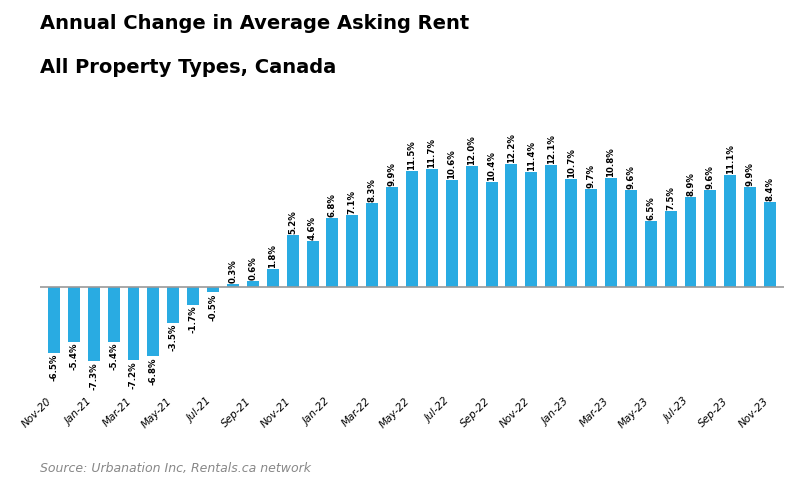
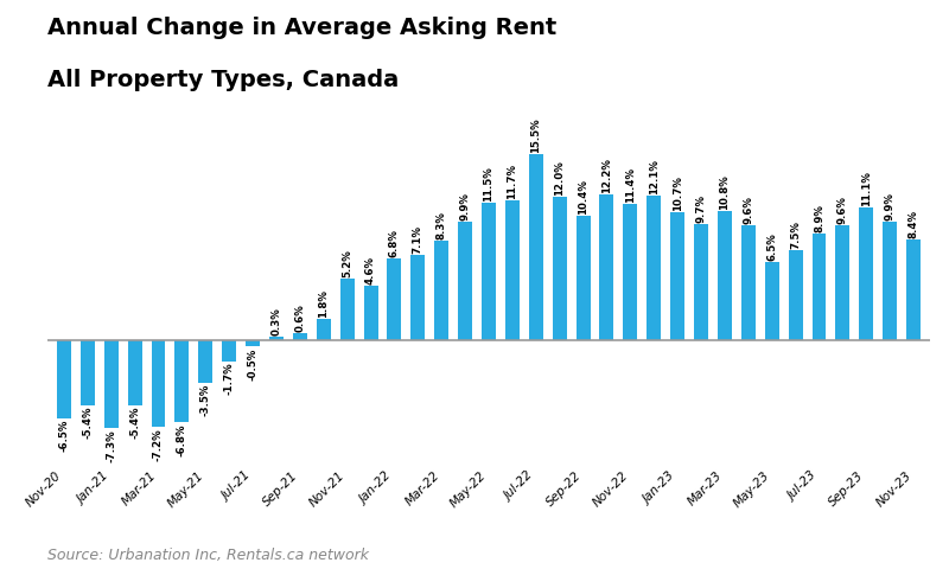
Jul-22: 10.6% -> 15.5%
